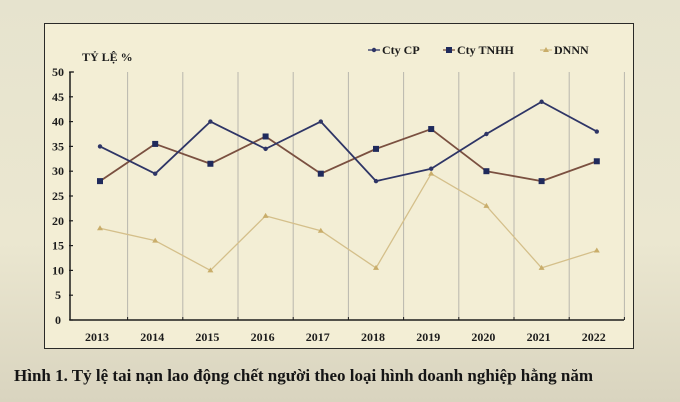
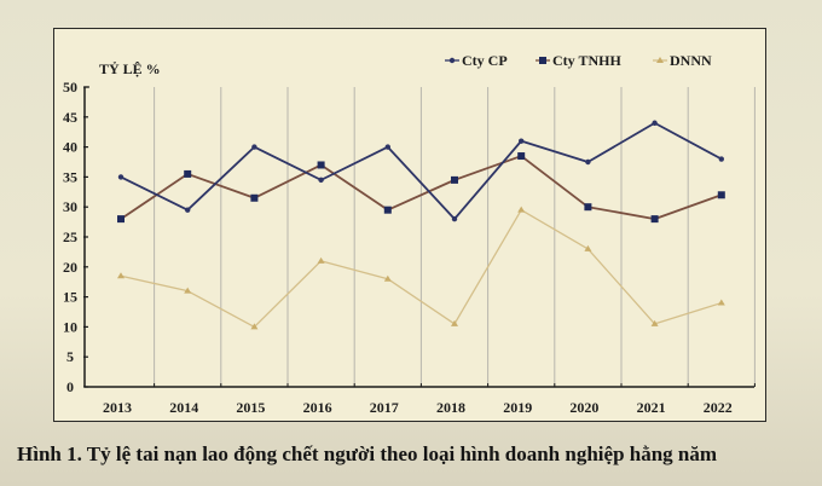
Cty CP/2019: 30 -> 41
